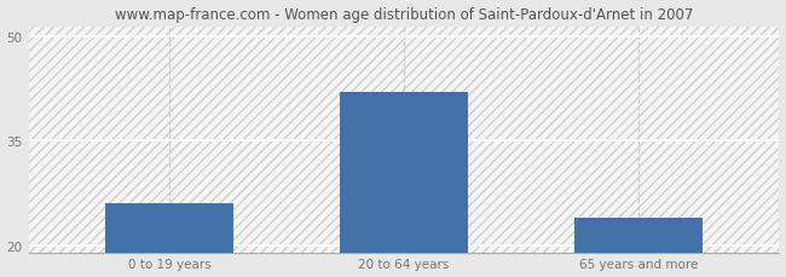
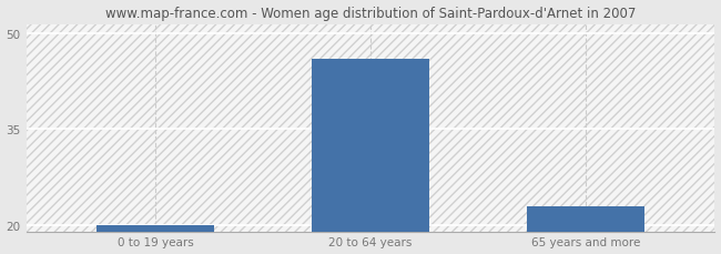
0 to 19 years: 26 -> 20
20 to 64 years: 42 -> 46
65 years and more: 24 -> 23
